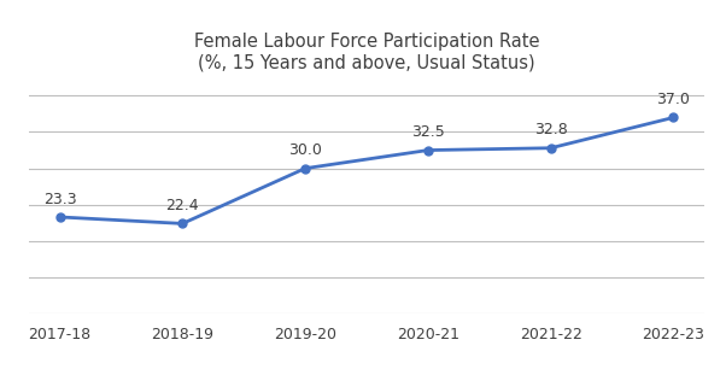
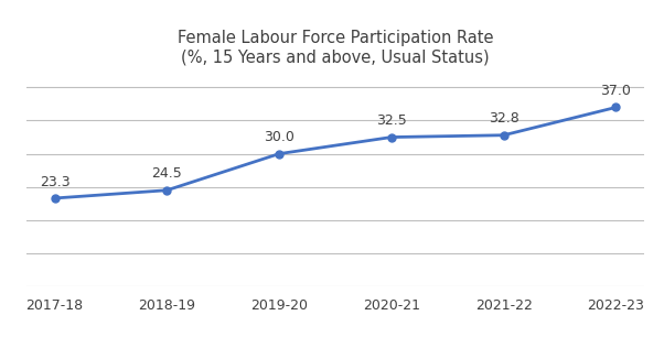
2018-19: 22.4 -> 24.5
